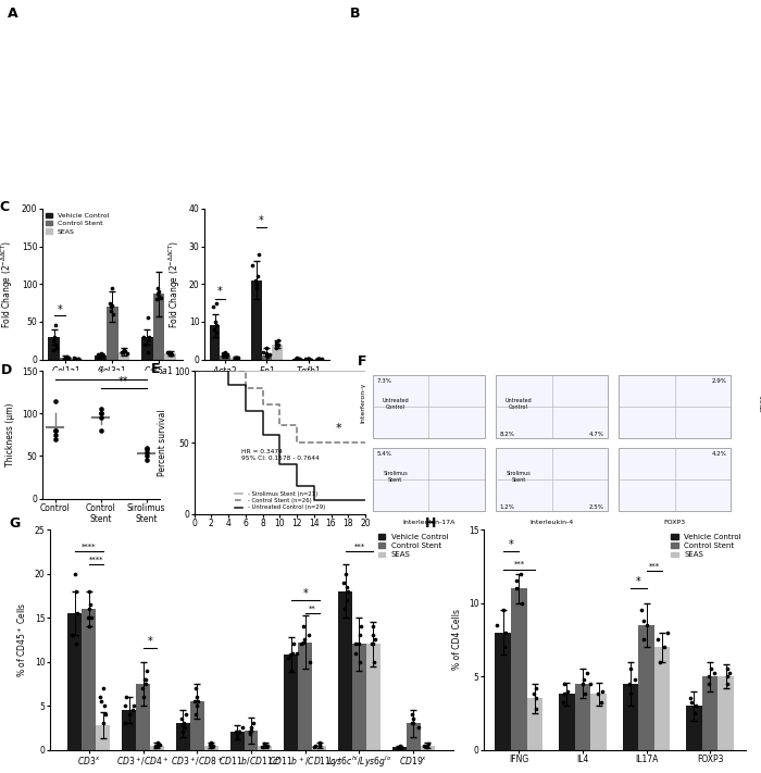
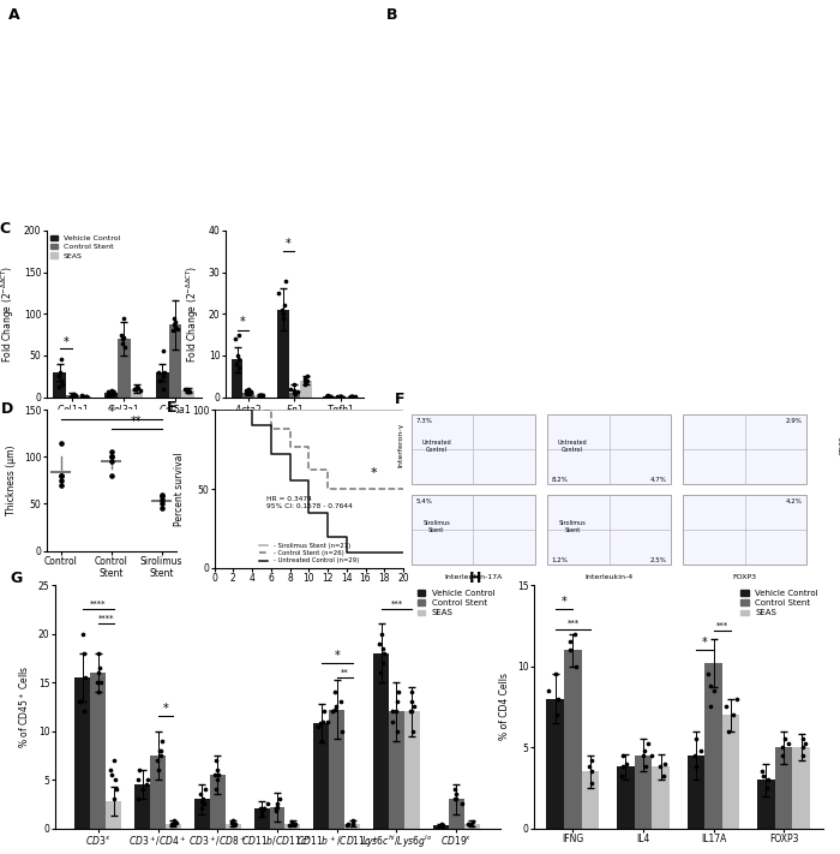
Control Stent/IL17A: 8.5 -> 10.2
